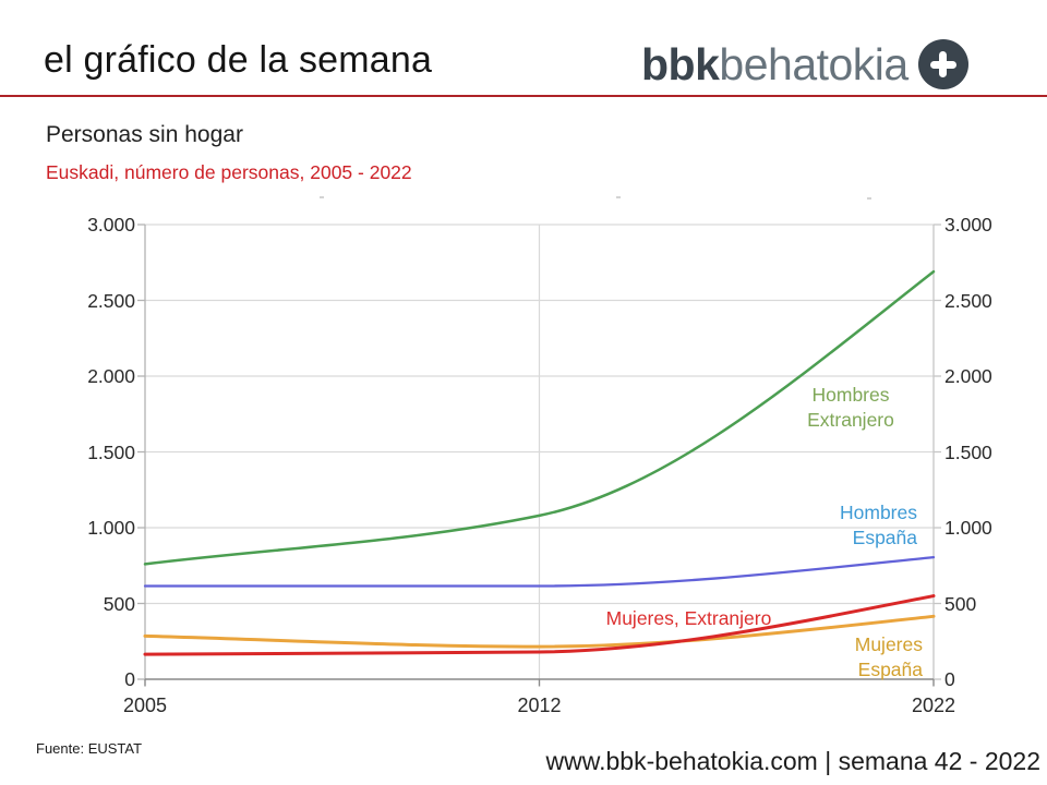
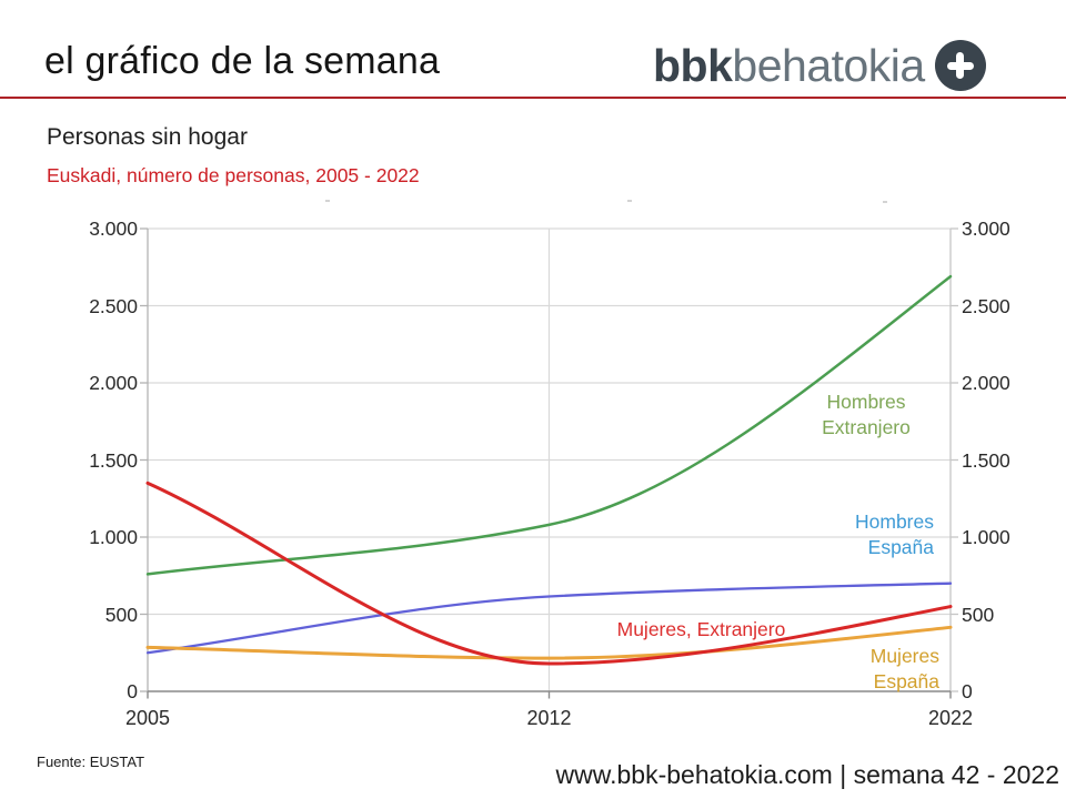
Hombres España/2005: 620 -> 250
Mujeres, Extranjero/2005: 160 -> 1350
Hombres España/2022: 800 -> 700
